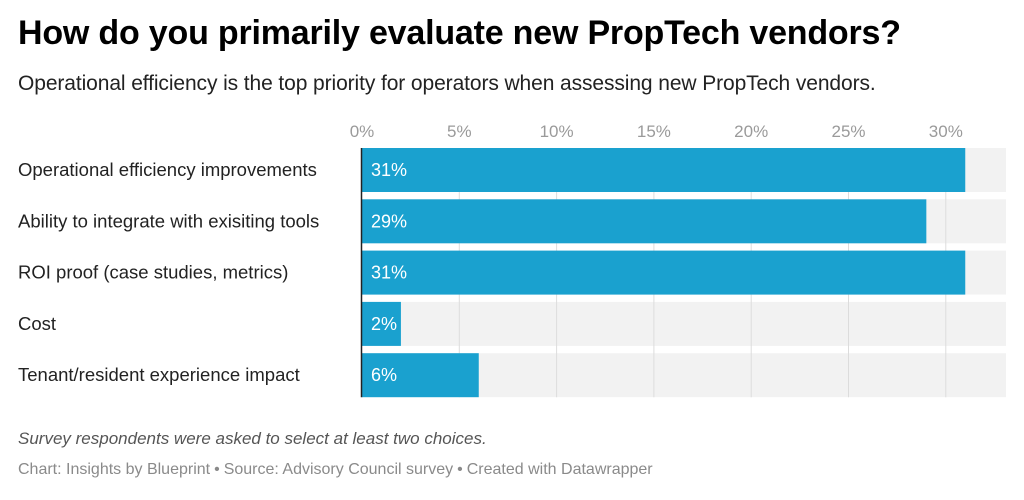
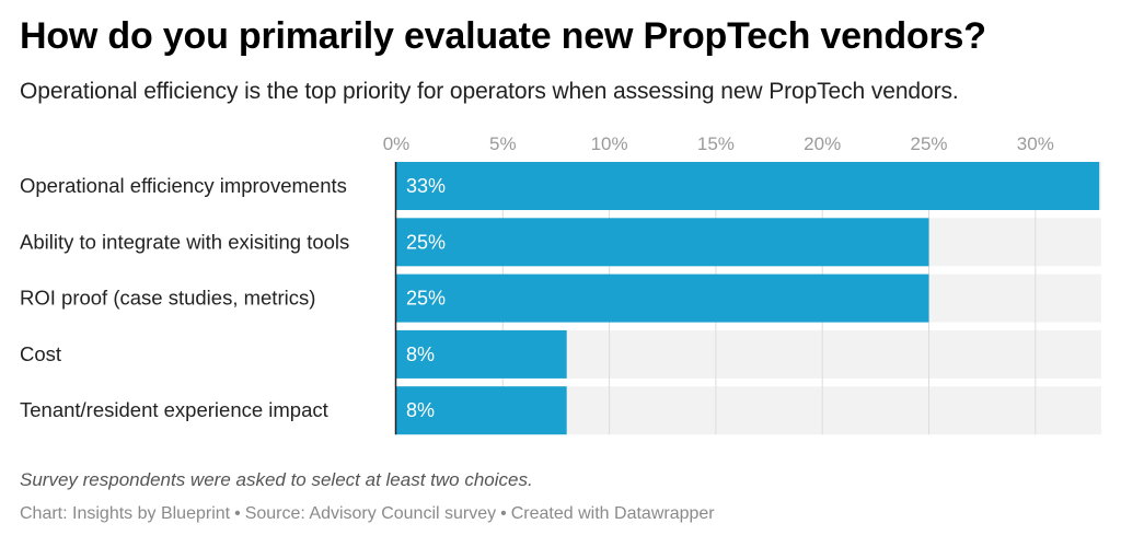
Operational efficiency improvements: 31% -> 33%
Ability to integrate with exisiting tools: 29% -> 25%
ROI proof (case studies, metrics): 31% -> 25%
Cost: 2% -> 8%
Tenant/resident experience impact: 6% -> 8%
